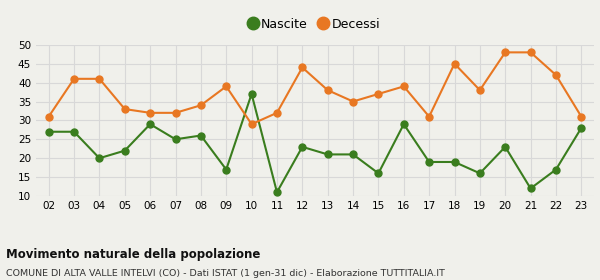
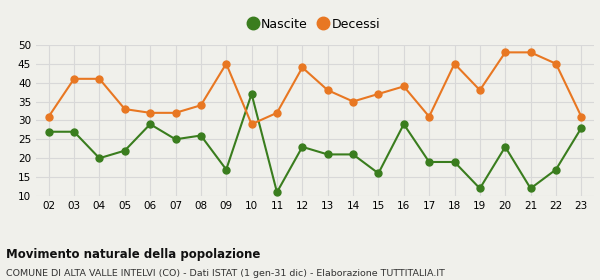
Decessi/09: 39 -> 45
Nascite/19: 16 -> 12
Decessi/22: 42 -> 45
